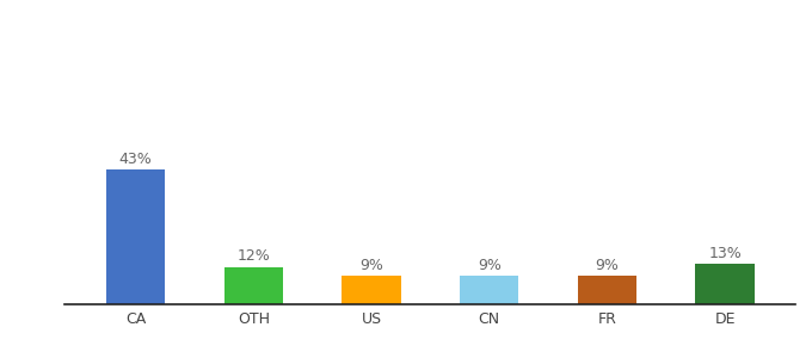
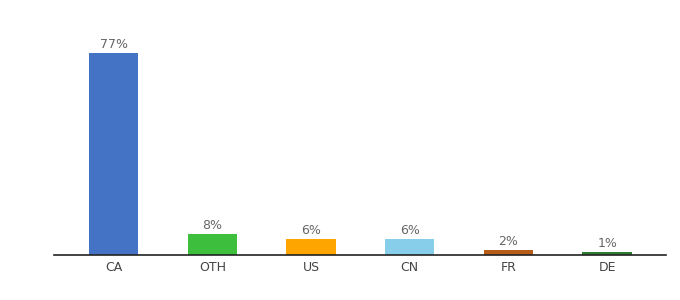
CA: 43% -> 77%
OTH: 12% -> 8%
US: 9% -> 6%
CN: 9% -> 6%
FR: 9% -> 2%
DE: 13% -> 1%
